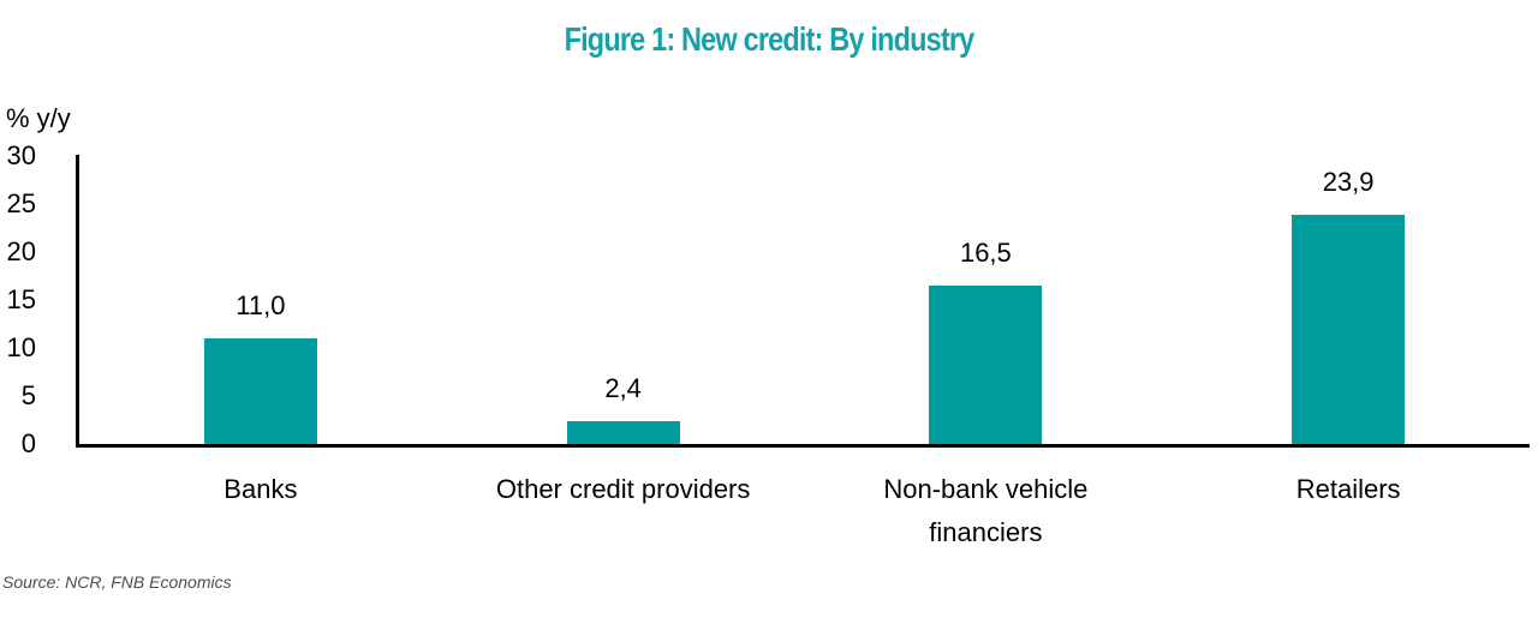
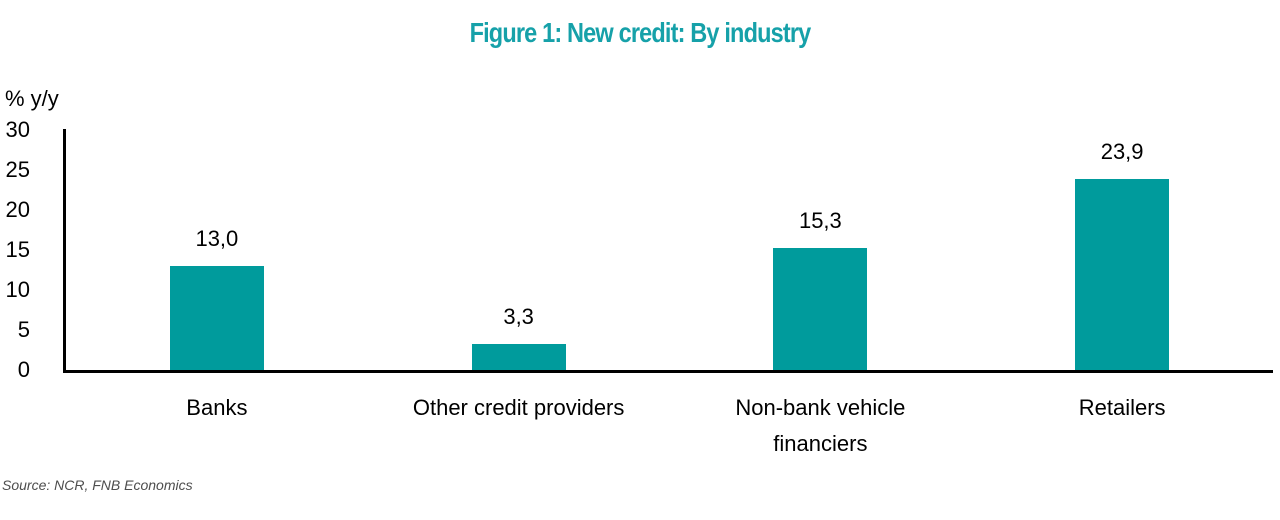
Banks: 11,0 -> 13,0
Other credit providers: 2,4 -> 3,3
Non-bank vehicle financiers: 16,5 -> 15,3
